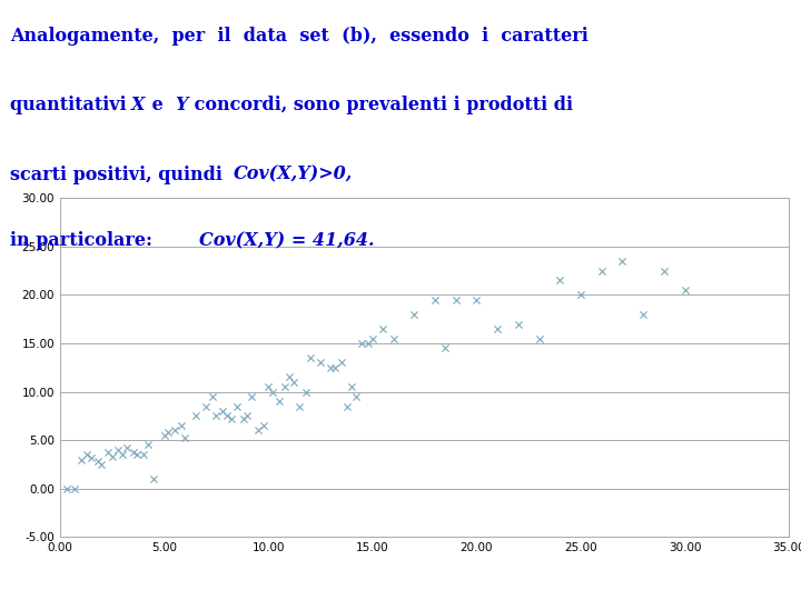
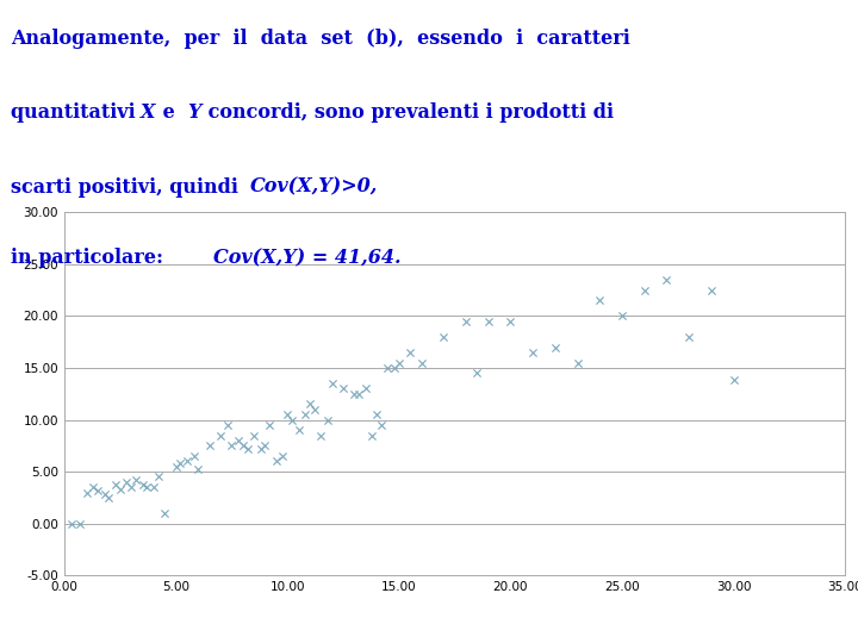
30.00: 20.5 -> 13.8
